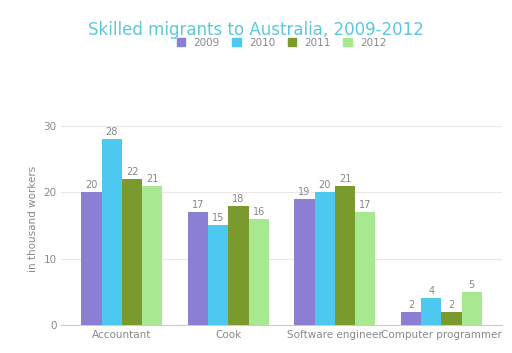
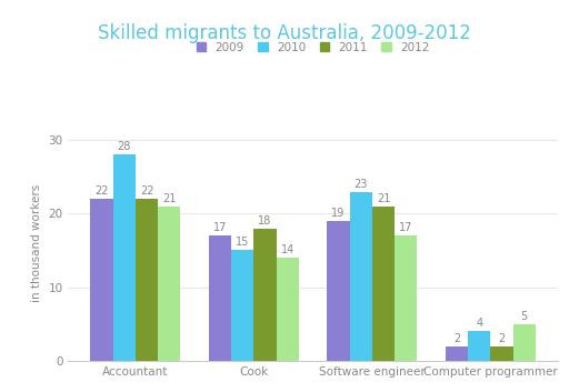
2009/Accountant: 20 -> 22
2012/Cook: 16 -> 14
2010/Software engineer: 20 -> 23
